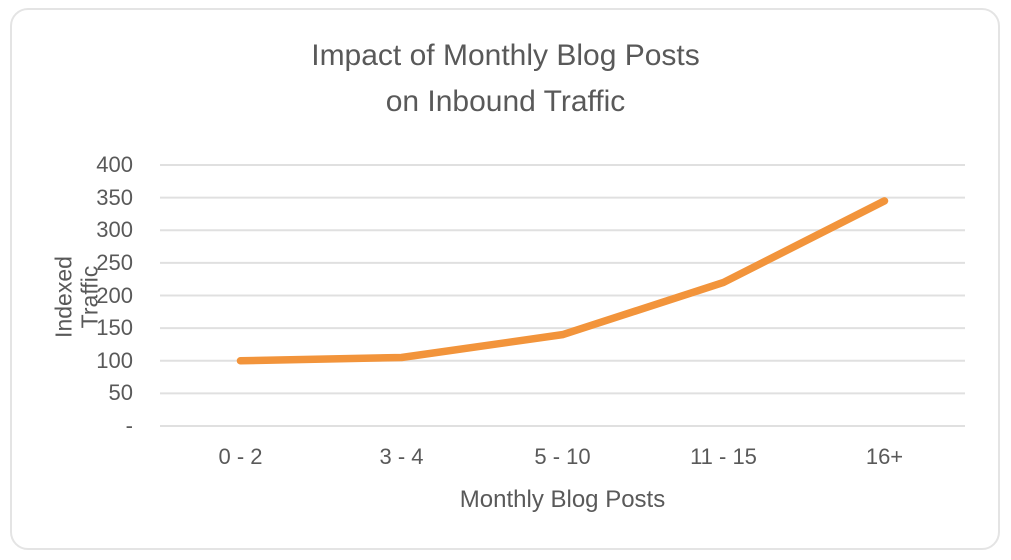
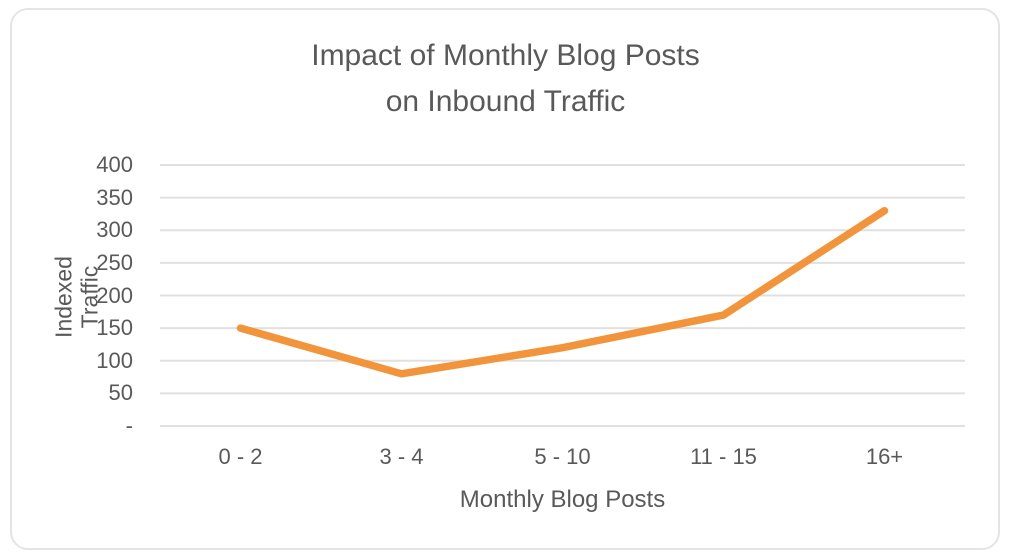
0 - 2: 100 -> 150
3 - 4: 100 -> 80
5 - 10: 140 -> 120
11 - 15: 220 -> 170
16+: 340 -> 330
